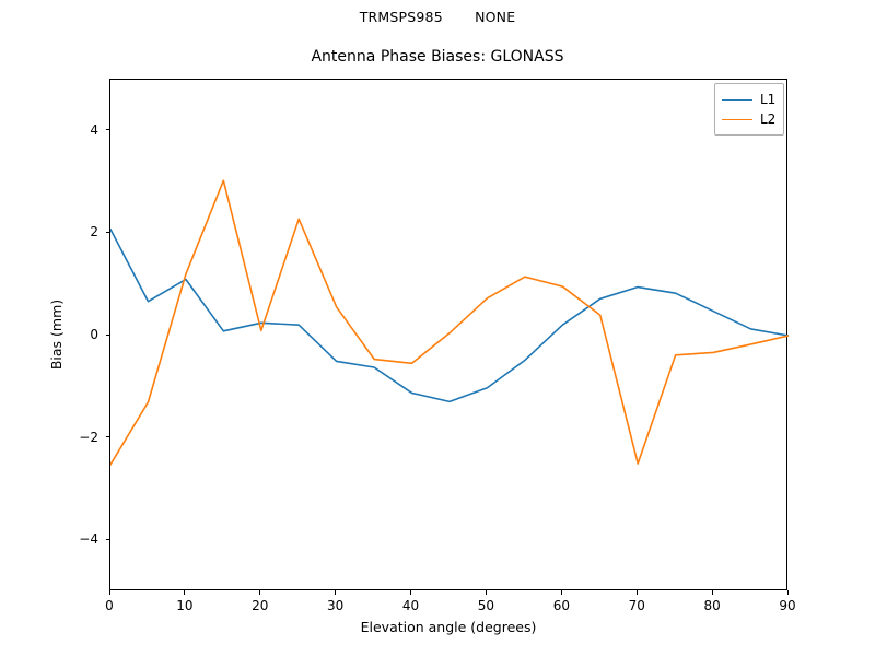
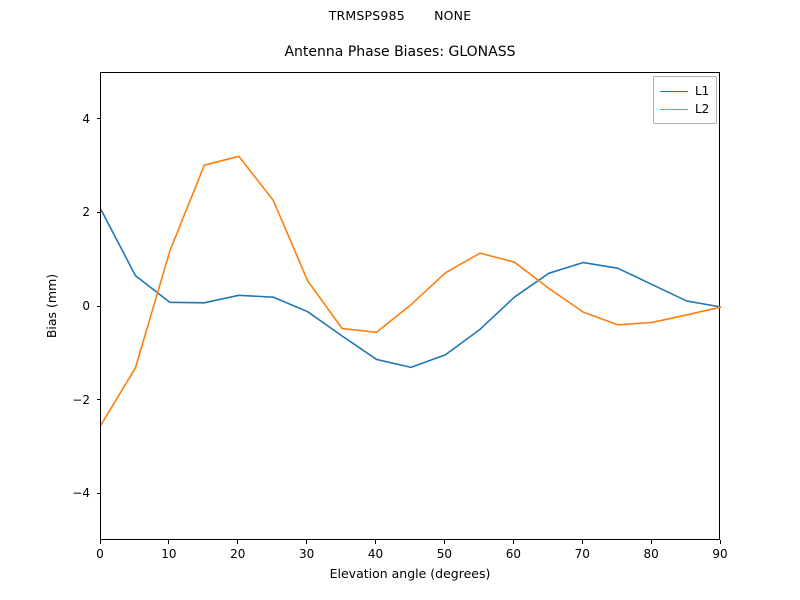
L1/10: 1.1 -> 0.1
L2/20: 0.1 -> 3.2
L1/30: -0.5 -> -0.1
L2/70: -2.5 -> -0.1
